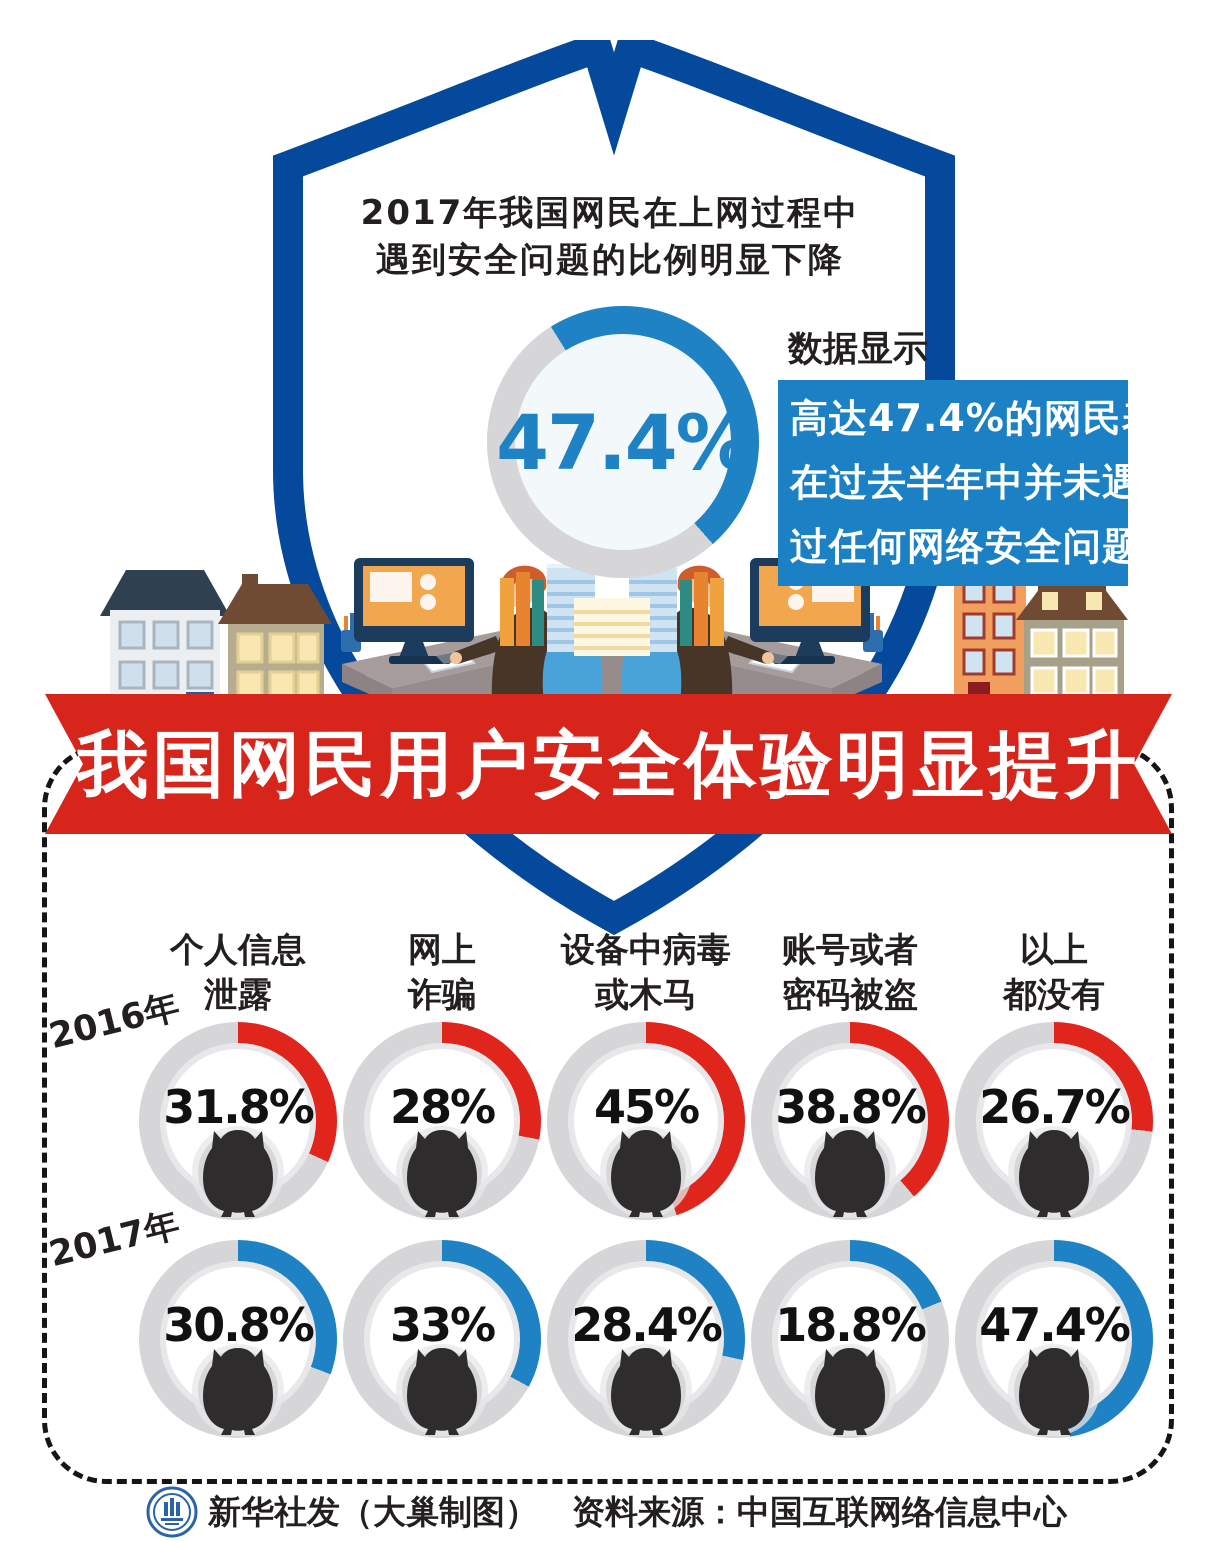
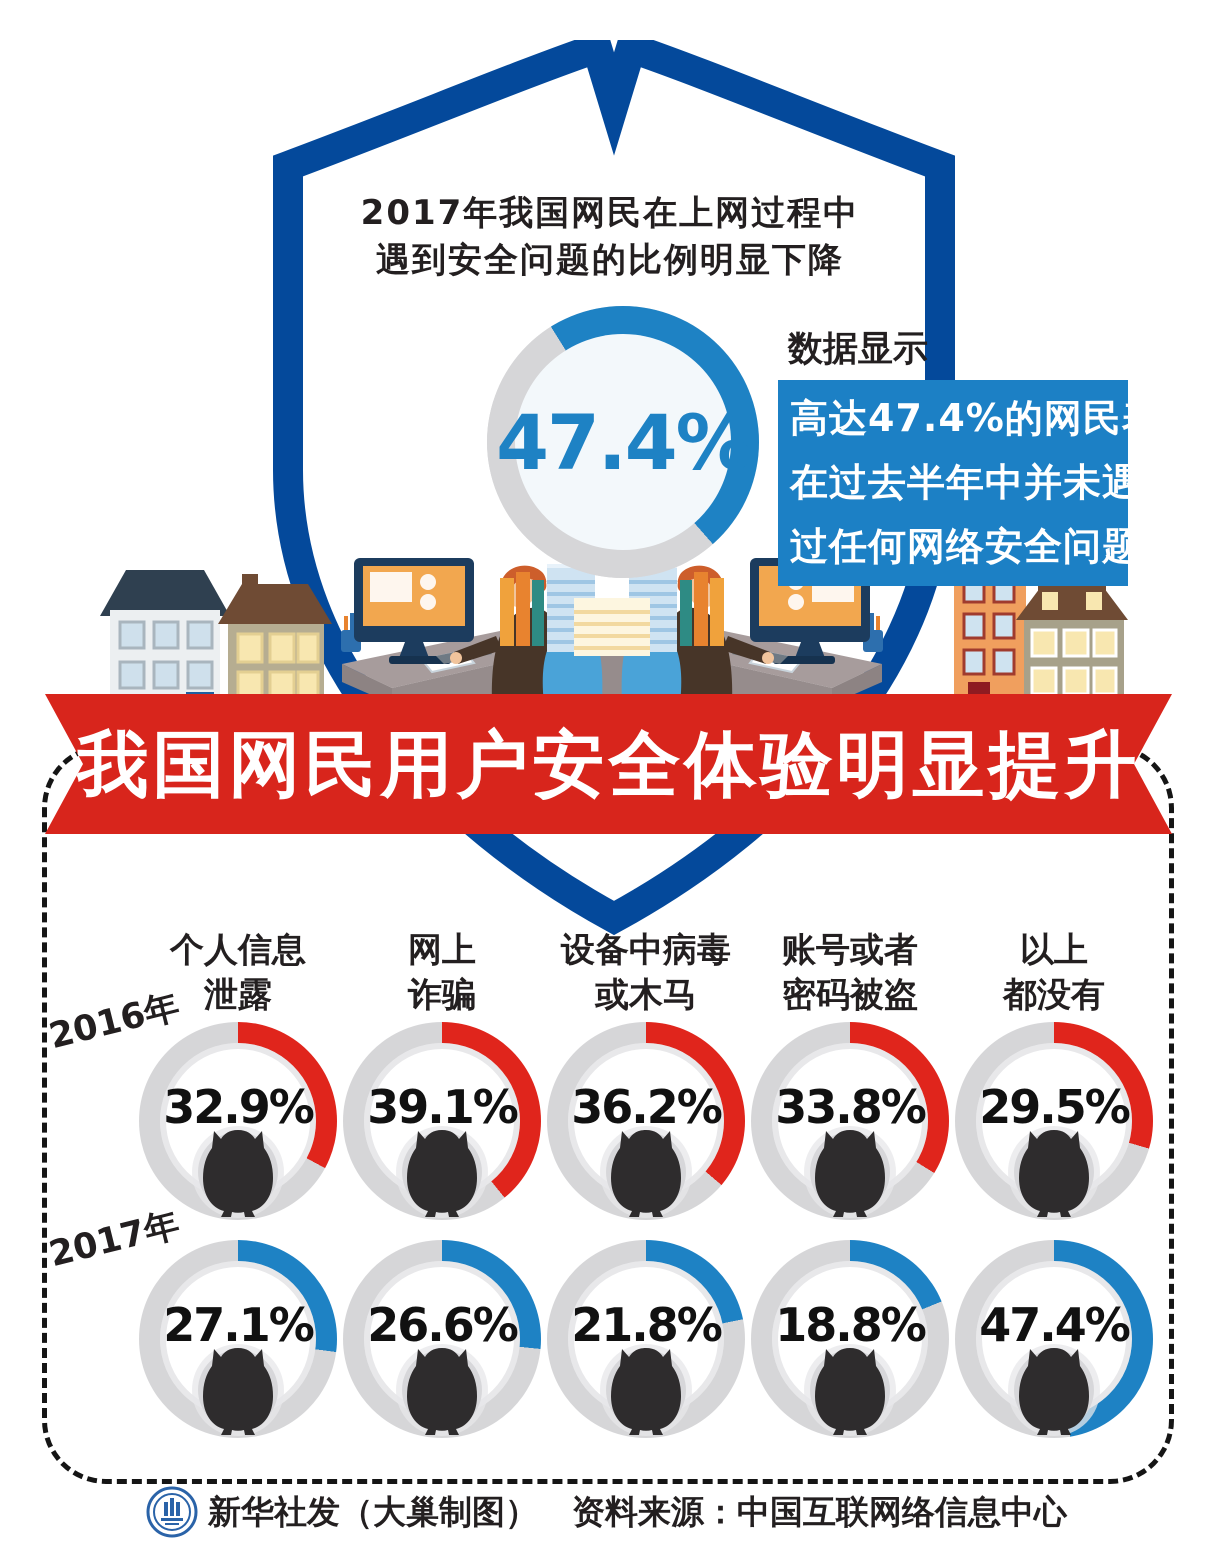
2016年/个人信息泄露: 31.8% -> 32.9%
2017年/个人信息泄露: 30.8% -> 27.1%
2016年/网上诈骗: 28% -> 39.1%
2017年/网上诈骗: 33% -> 26.6%
2016年/设备中病毒或木马: 45% -> 36.2%
2017年/设备中病毒或木马: 28.4% -> 21.8%
2016年/账号或者密码被盗: 38.8% -> 33.8%
2016年/以上都没有: 26.7% -> 29.5%
